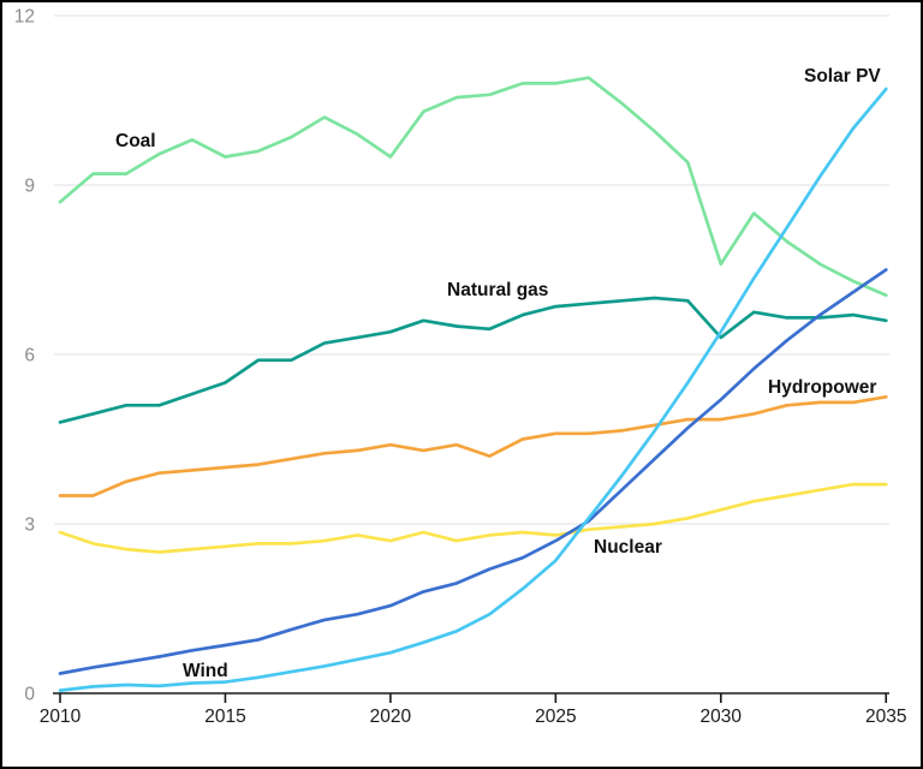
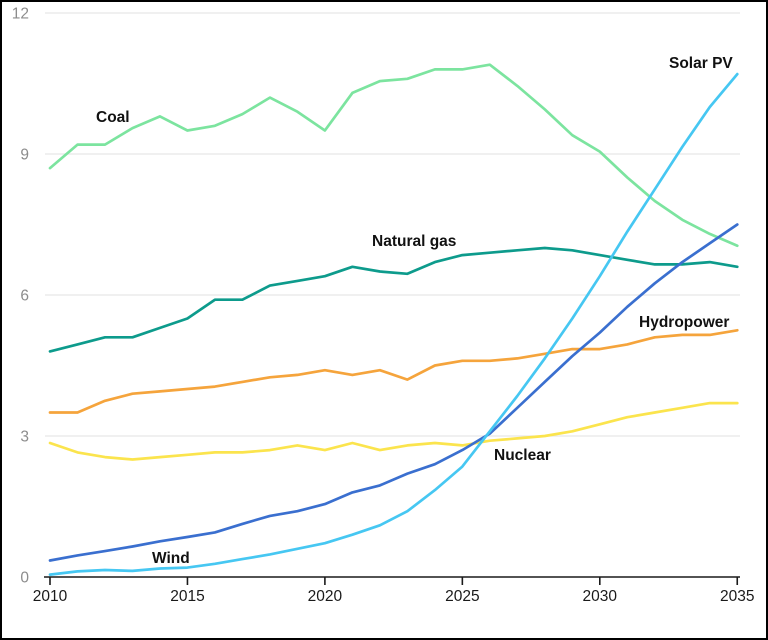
Coal/2030: 7.6 -> 9.1
Natural gas/2030: 6.3 -> 6.8
